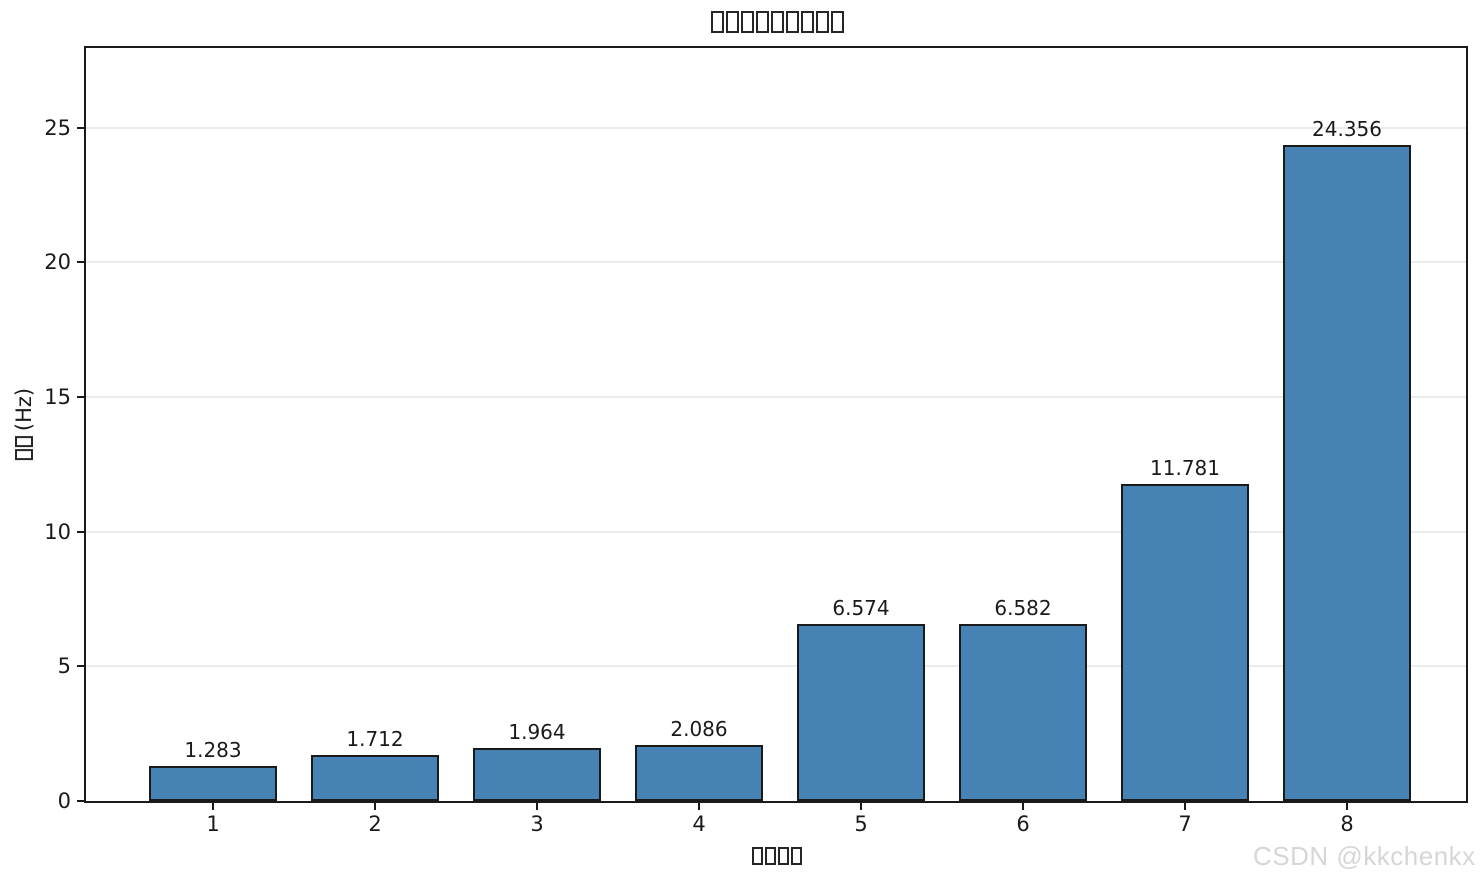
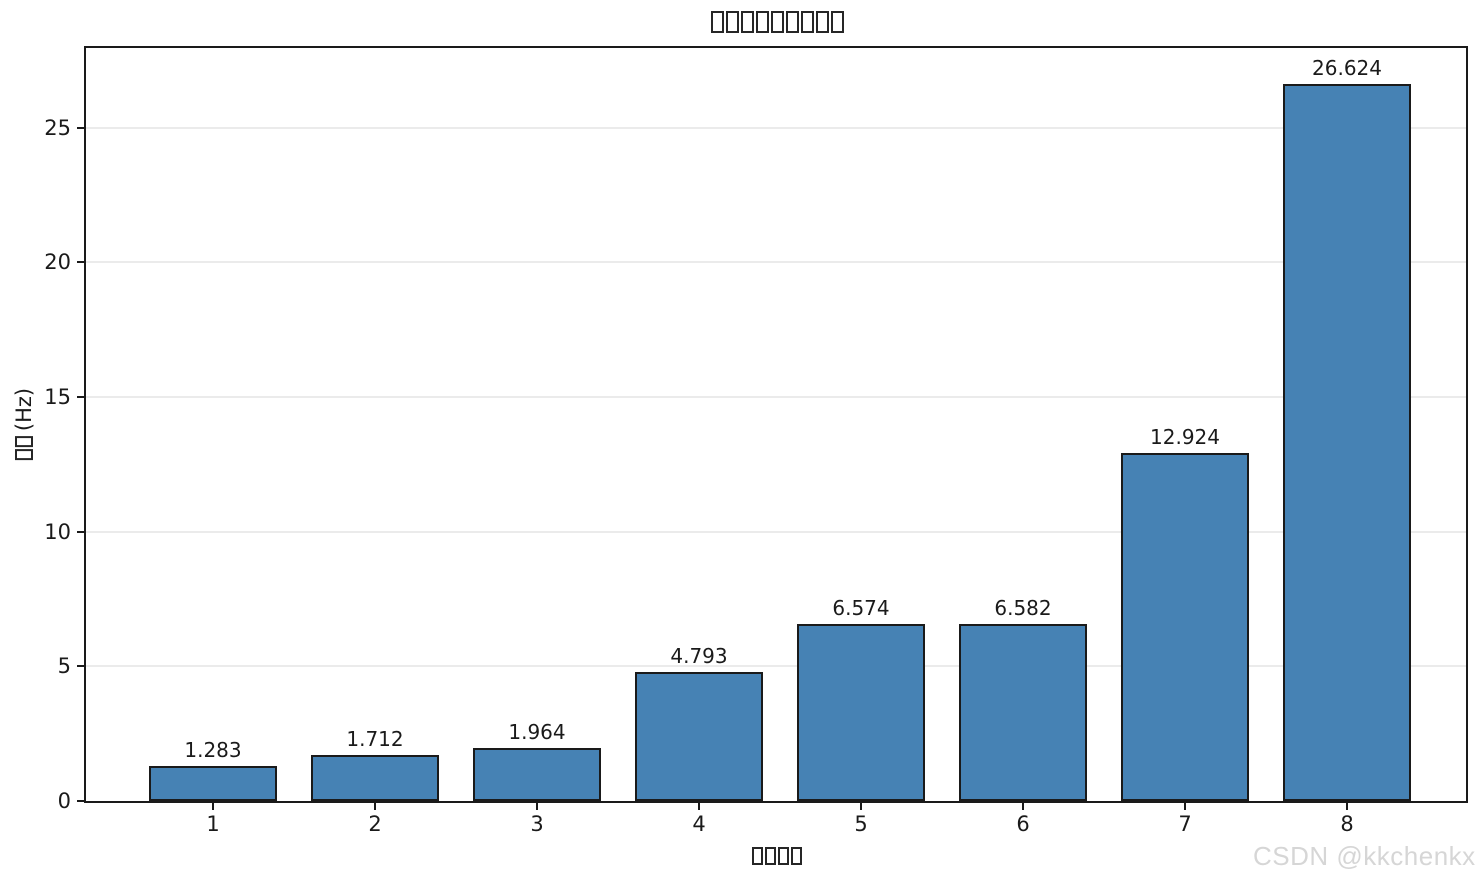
4: 2.086 -> 4.793
7: 11.781 -> 12.924
8: 24.356 -> 26.624
